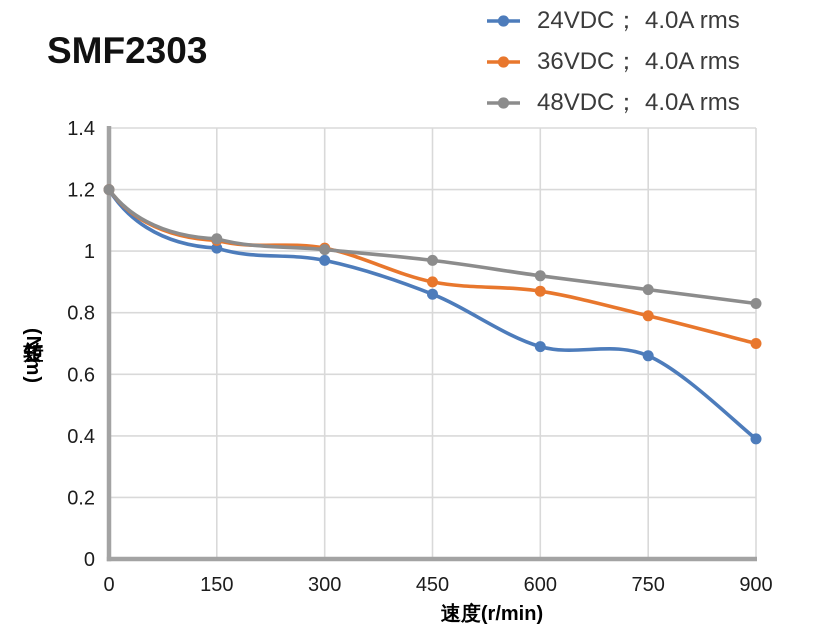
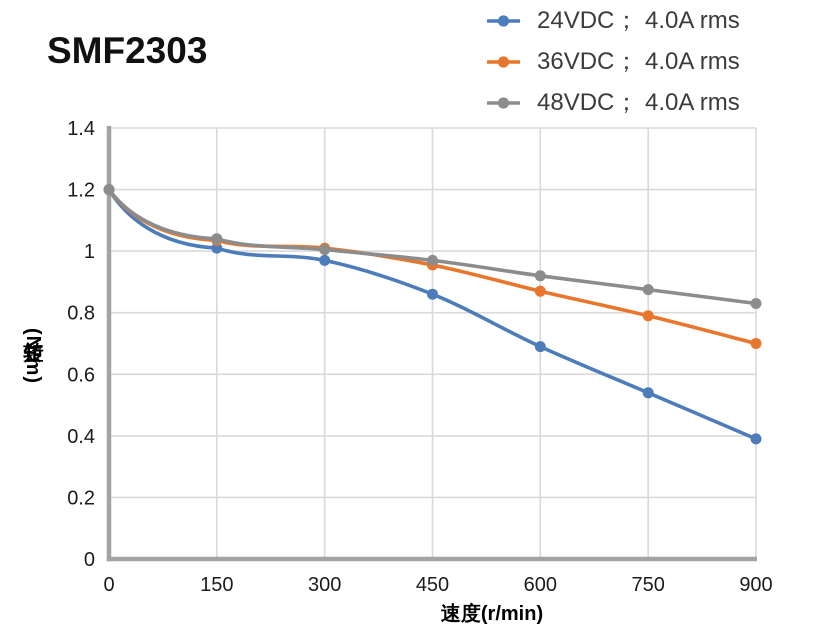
36VDC； 4.0A rms/450: 0.90 -> 0.95
24VDC； 4.0A rms/750: 0.66 -> 0.54
